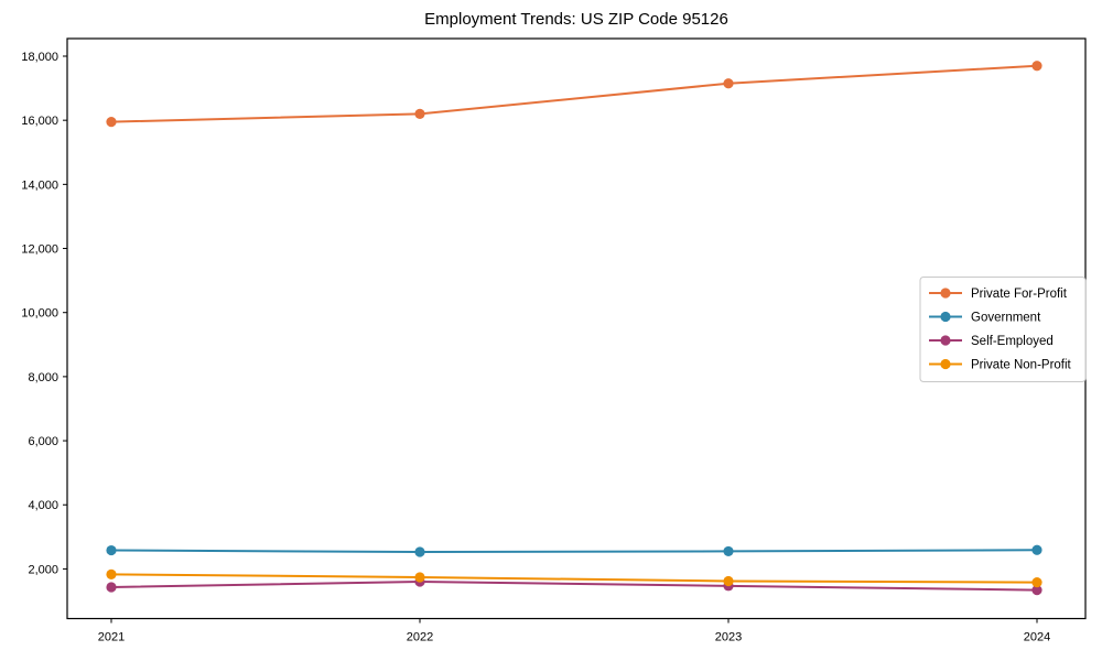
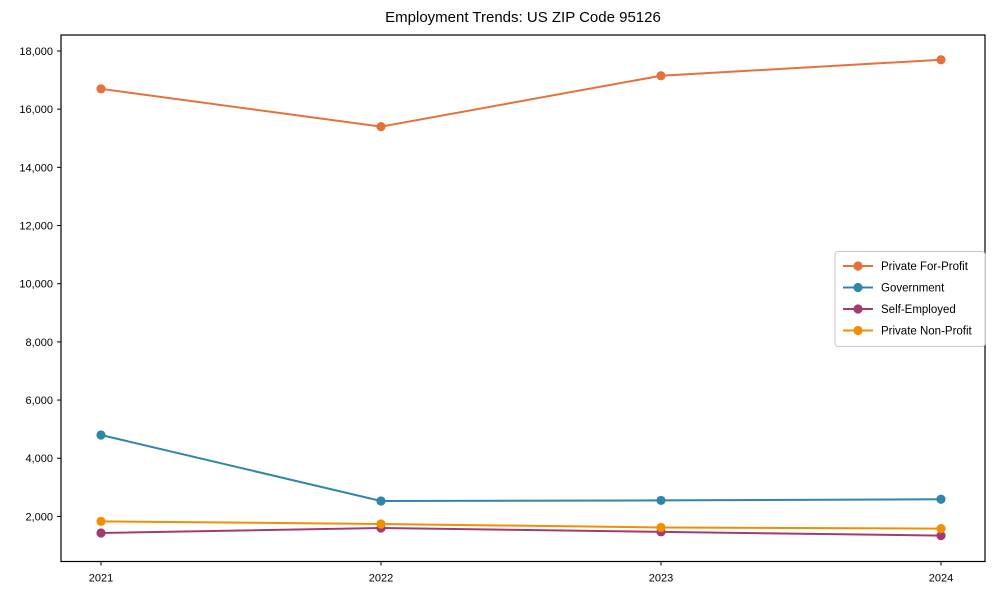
Private For-Profit/2021: 16000 -> 16700
Government/2021: 2600 -> 4800
Private For-Profit/2022: 16200 -> 15400
